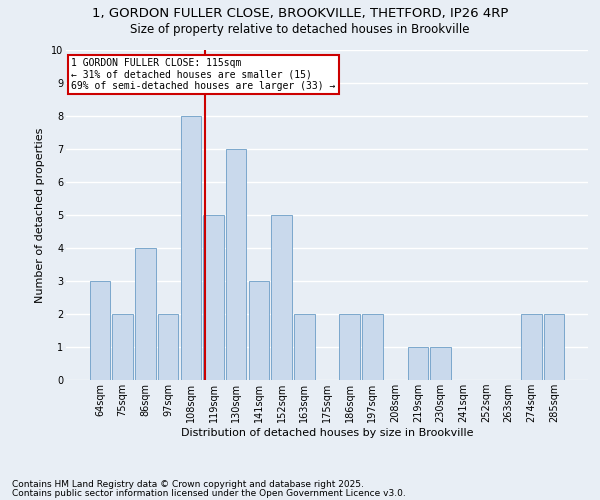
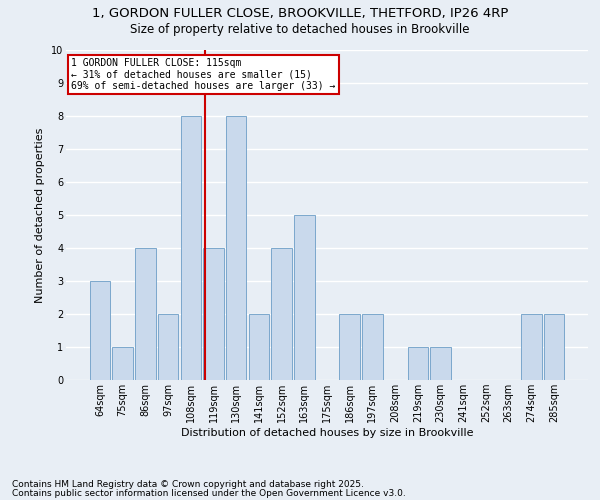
75sqm: 2 -> 1
119sqm: 5 -> 4
130sqm: 7 -> 8
141sqm: 3 -> 2
152sqm: 5 -> 4
163sqm: 2 -> 5
